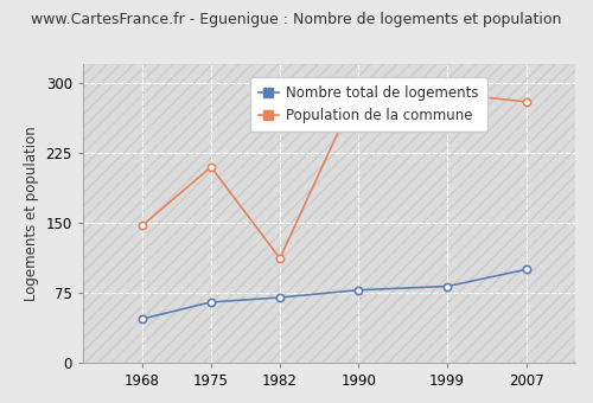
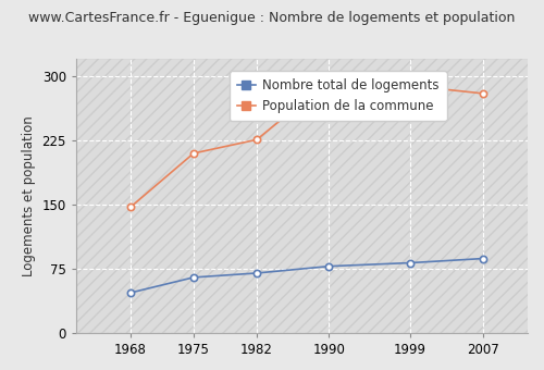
Population de la commune/1982: 112 -> 226
Nombre total de logements/2007: 100 -> 87
